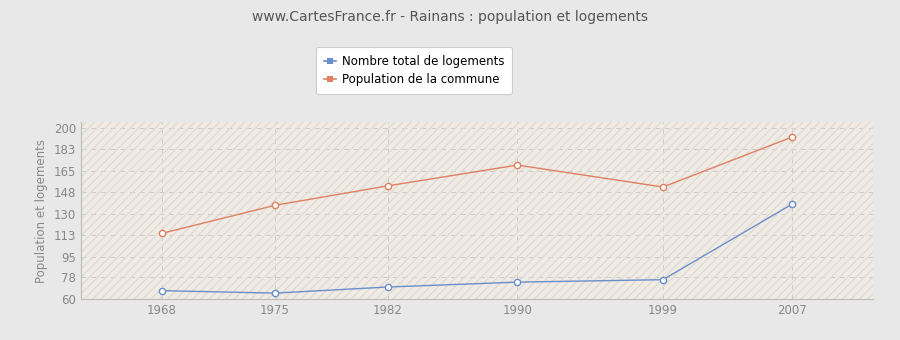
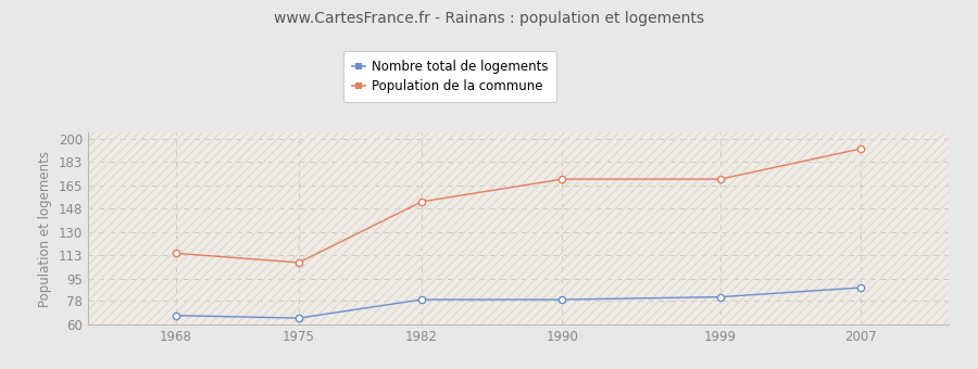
Population de la commune/1975: 137 -> 107
Nombre total de logements/1982: 70 -> 79
Nombre total de logements/1990: 74 -> 79
Nombre total de logements/1999: 76 -> 81
Population de la commune/1999: 152 -> 170
Nombre total de logements/2007: 138 -> 88
